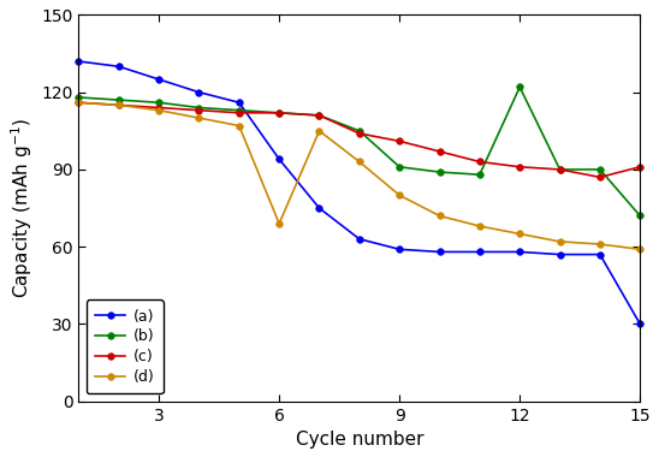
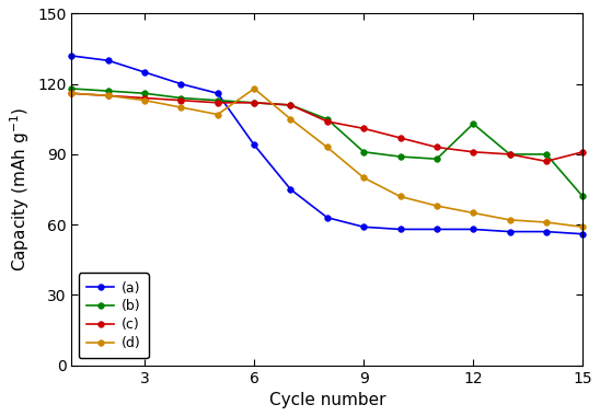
(d)/6: 69 -> 118
(b)/12: 122 -> 103
(a)/15: 30 -> 56
